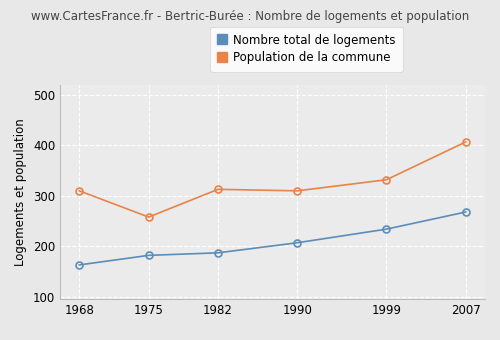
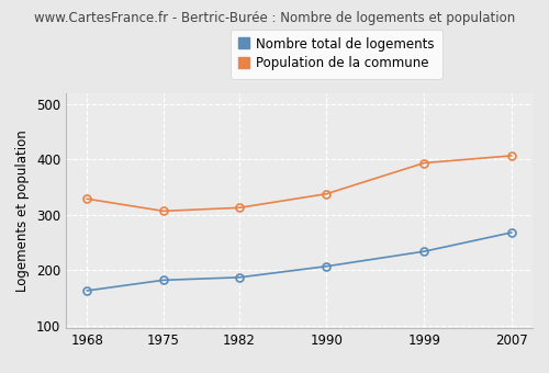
Population de la commune/1968: 310 -> 329
Population de la commune/1975: 258 -> 307
Population de la commune/1990: 310 -> 338
Population de la commune/1999: 332 -> 394
